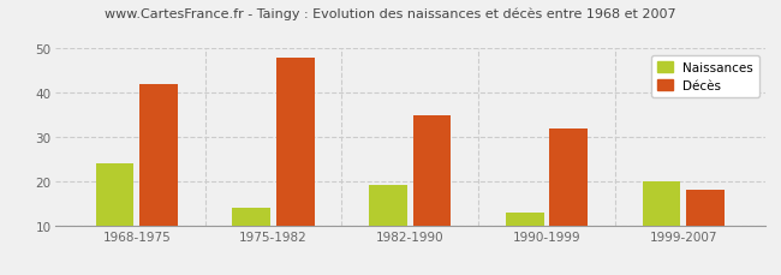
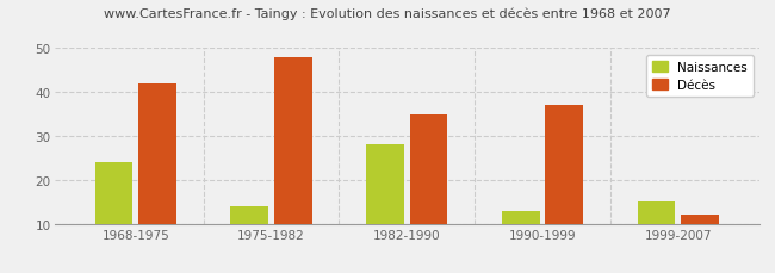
Naissances/1982-1990: 19 -> 28
Décès/1990-1999: 32 -> 37
Naissances/1999-2007: 20 -> 15
Décès/1999-2007: 18 -> 12
